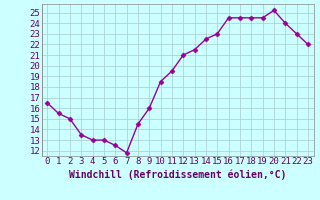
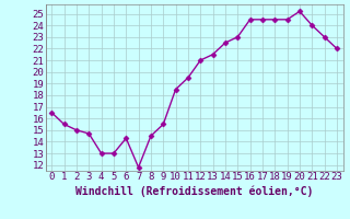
3: 13.5 -> 14.7
6: 12.5 -> 14.3
9: 16.0 -> 15.5
